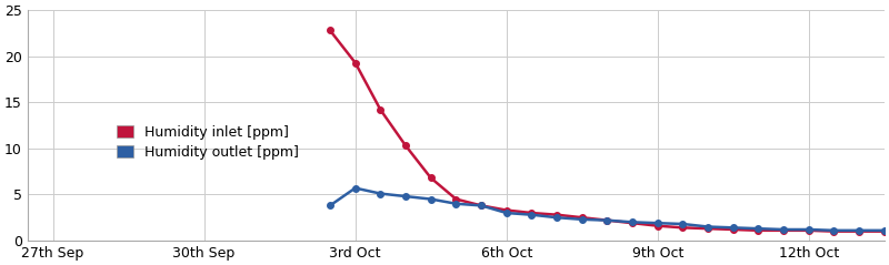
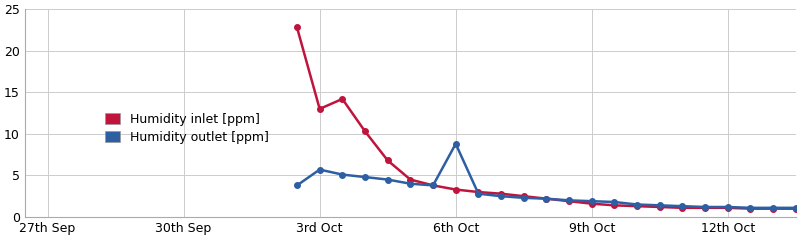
Humidity inlet [ppm]/3rd Oct: 19.3 -> 13.0
Humidity outlet [ppm]/6th Oct: 3.0 -> 8.8
